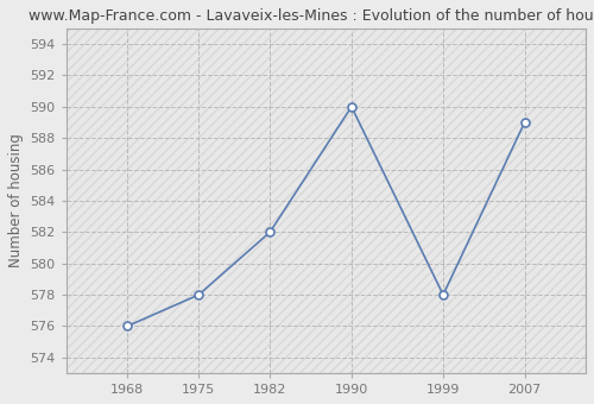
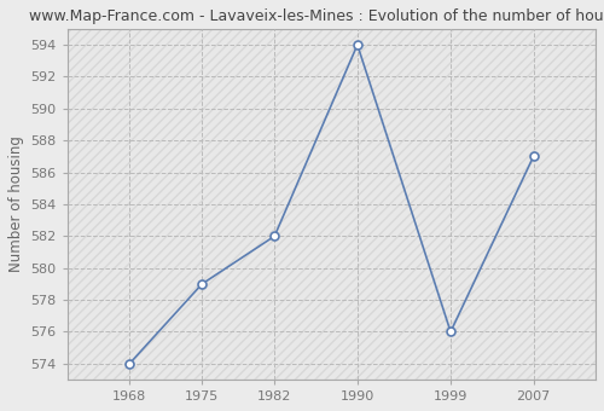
1968: 576 -> 574
1975: 578 -> 579
1990: 590 -> 594
1999: 578 -> 576
2007: 589 -> 587
